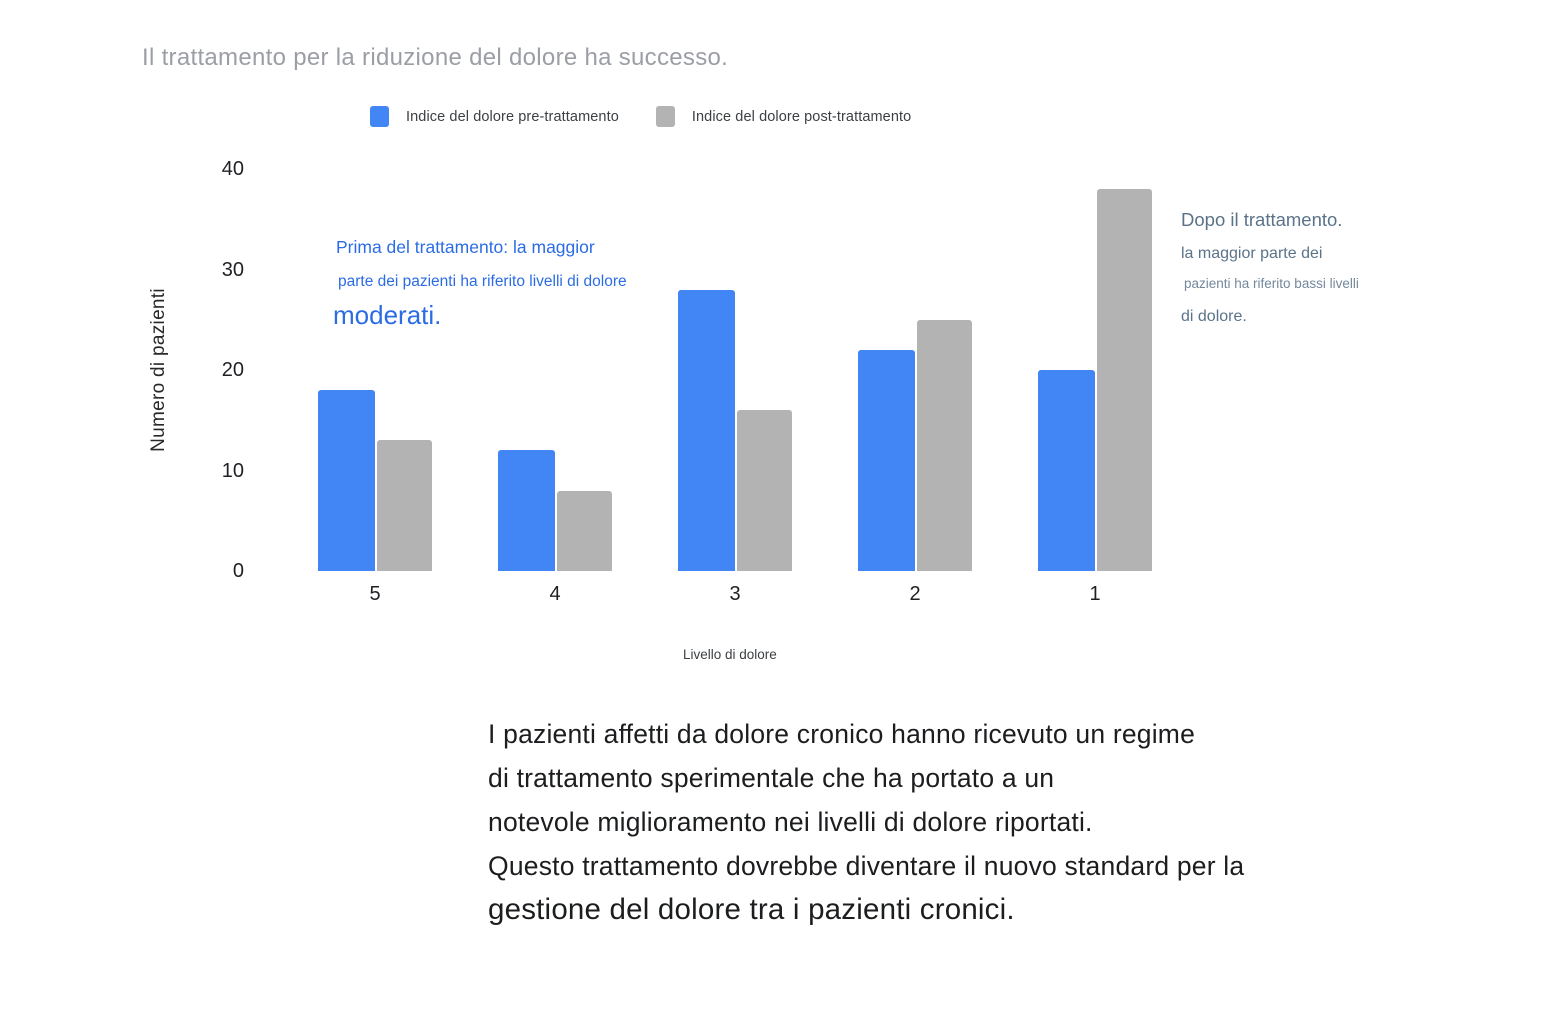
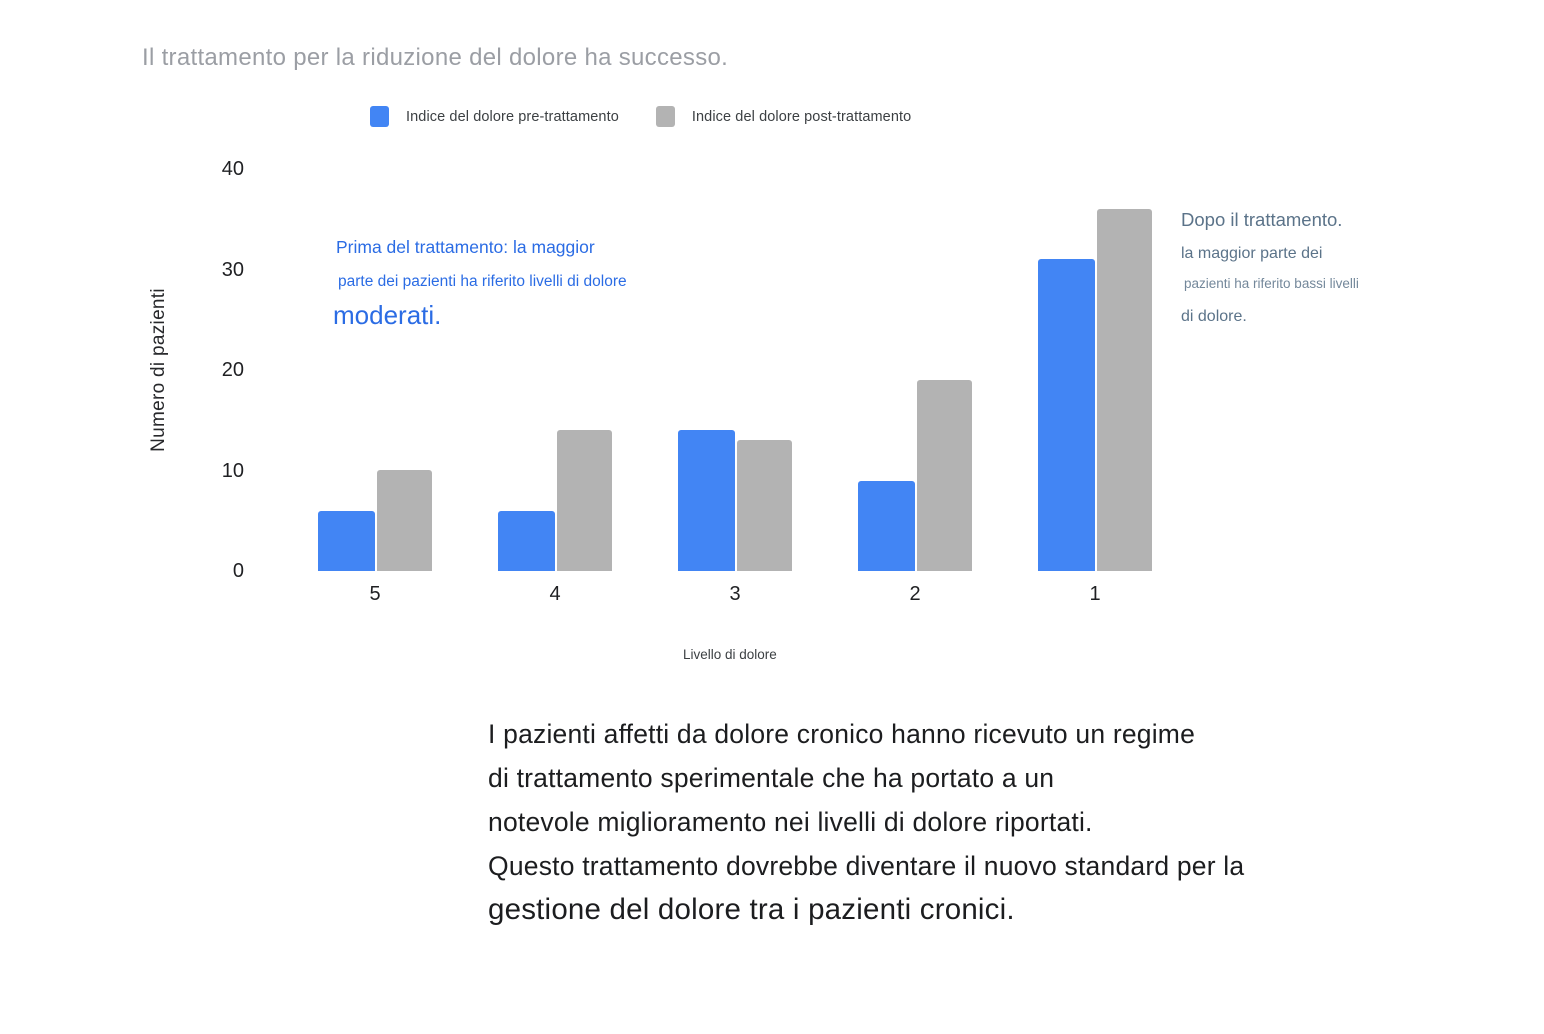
Indice del dolore pre-trattamento/5: 18 -> 6
Indice del dolore post-trattamento/5: 13 -> 10
Indice del dolore pre-trattamento/4: 12 -> 6
Indice del dolore post-trattamento/4: 8 -> 14
Indice del dolore pre-trattamento/3: 28 -> 14
Indice del dolore post-trattamento/3: 16 -> 13
Indice del dolore pre-trattamento/2: 22 -> 9
Indice del dolore post-trattamento/2: 25 -> 19
Indice del dolore pre-trattamento/1: 20 -> 31
Indice del dolore post-trattamento/1: 38 -> 36
